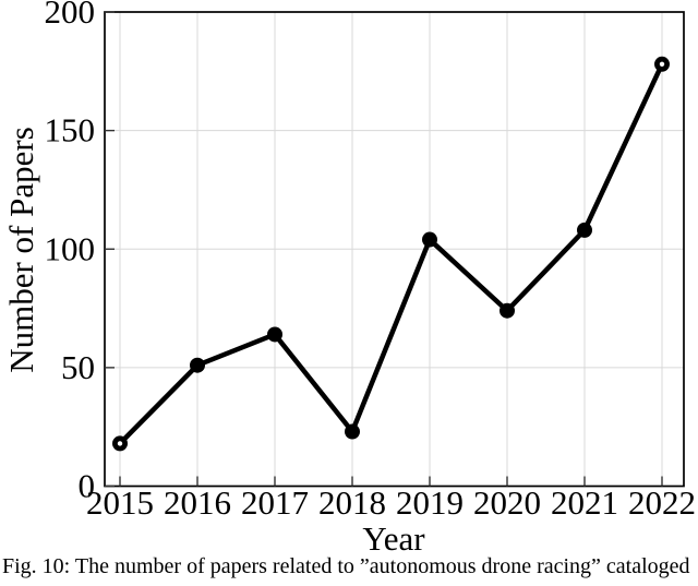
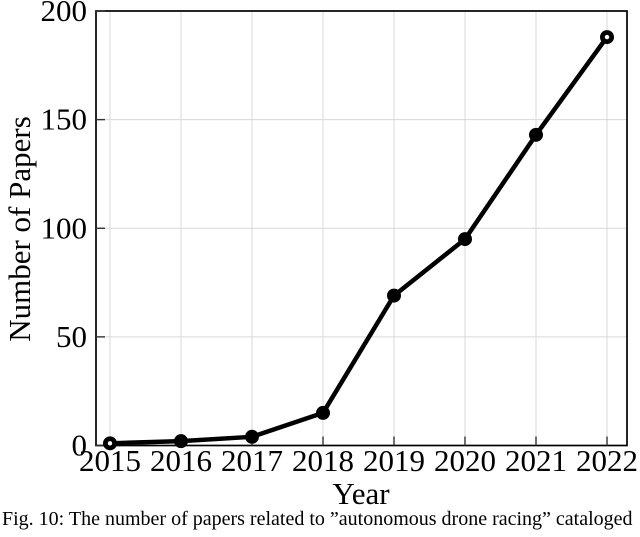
2015: 18 -> 1
2016: 51 -> 2
2017: 64 -> 4
2018: 23 -> 15
2019: 104 -> 69
2020: 74 -> 95
2021: 108 -> 143
2022: 178 -> 188
